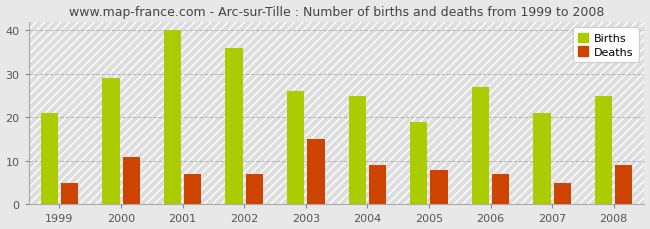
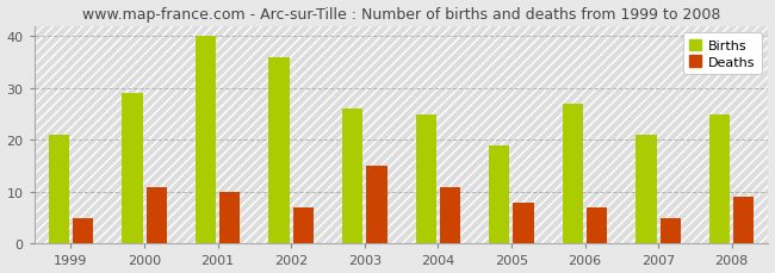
Deaths/2001: 7 -> 10
Deaths/2004: 9 -> 11
